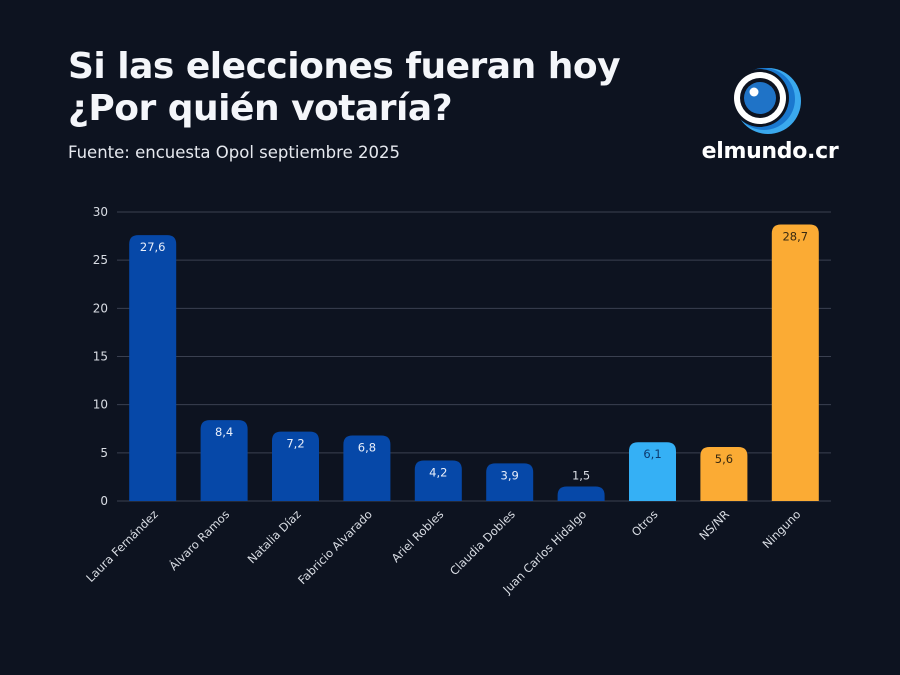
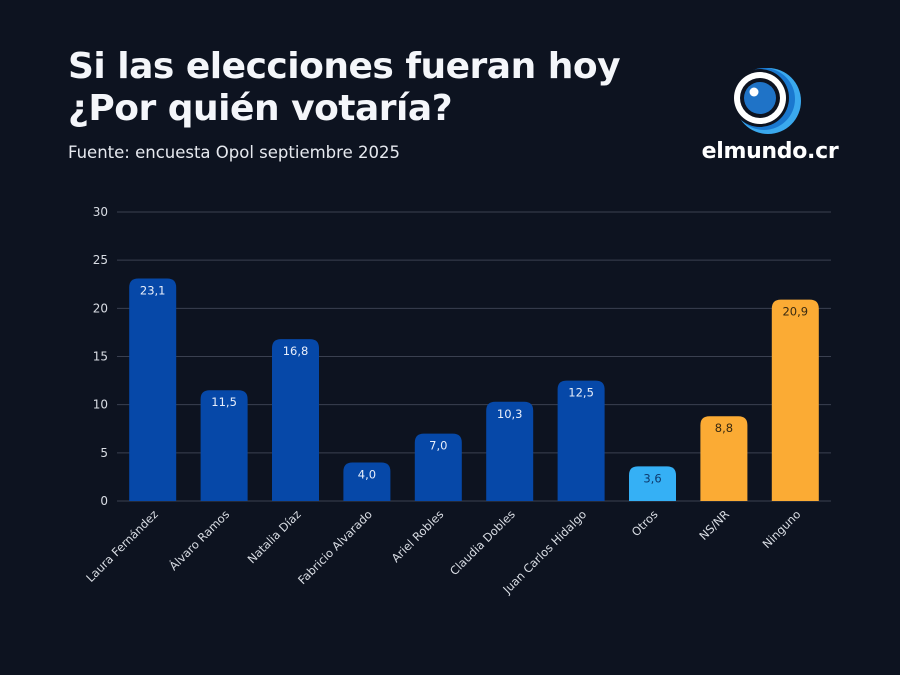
Laura Fernández: 27,6 -> 23,1
Álvaro Ramos: 8,4 -> 11,5
Natalia Díaz: 7,2 -> 16,8
Fabricio Alvarado: 6,8 -> 4,0
Ariel Robles: 4,2 -> 7,0
Claudia Dobles: 3,9 -> 10,3
Juan Carlos Hidalgo: 1,5 -> 12,5
Otros: 6,1 -> 3,6
NS/NR: 5,6 -> 8,8
Ninguno: 28,7 -> 20,9
